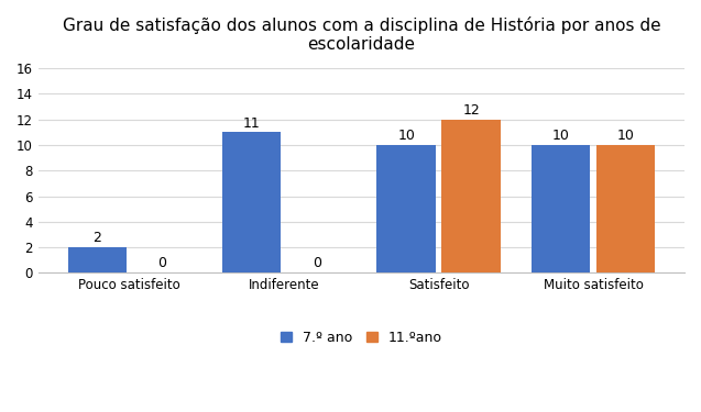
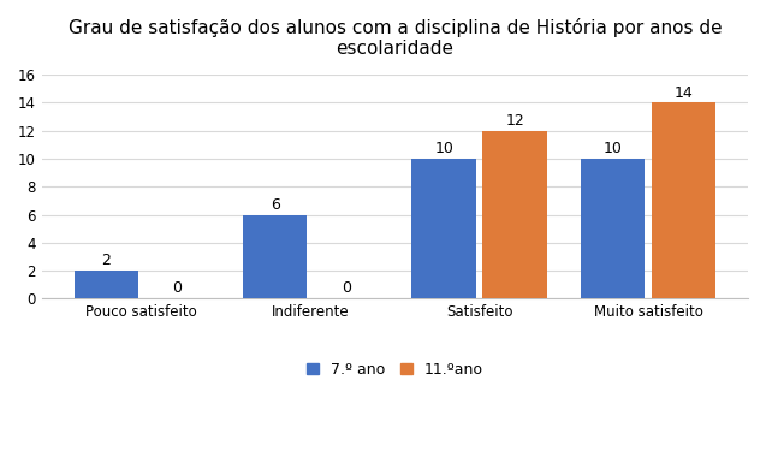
7.º ano/Indiferente: 11 -> 6
11.ºano/Muito satisfeito: 10 -> 14
